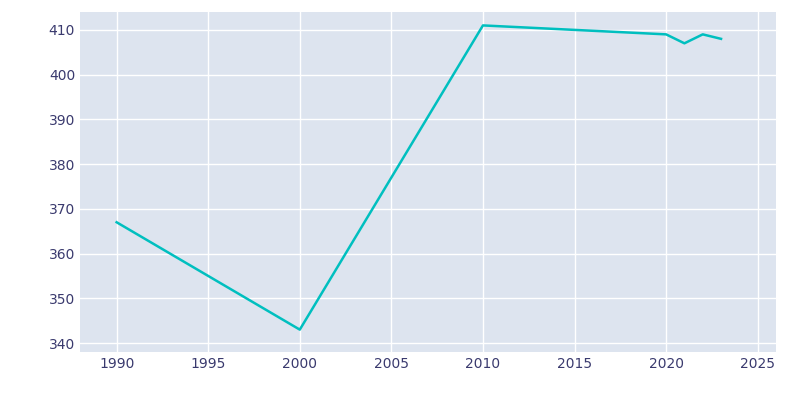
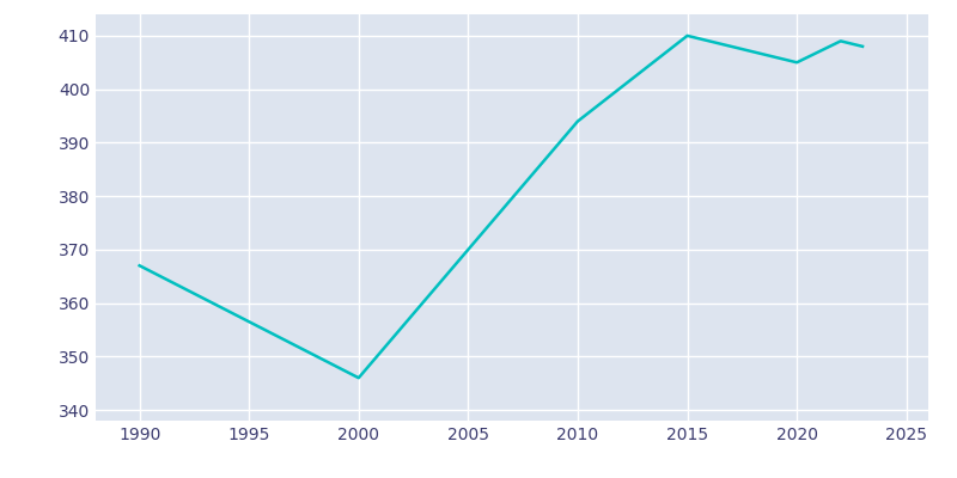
2000: 343 -> 346
2010: 411 -> 394
2020: 409 -> 405
